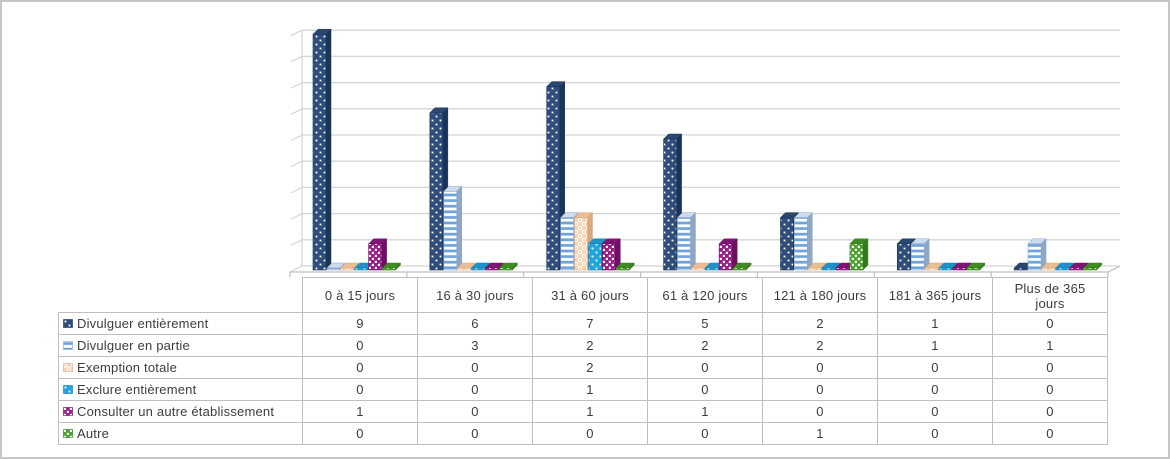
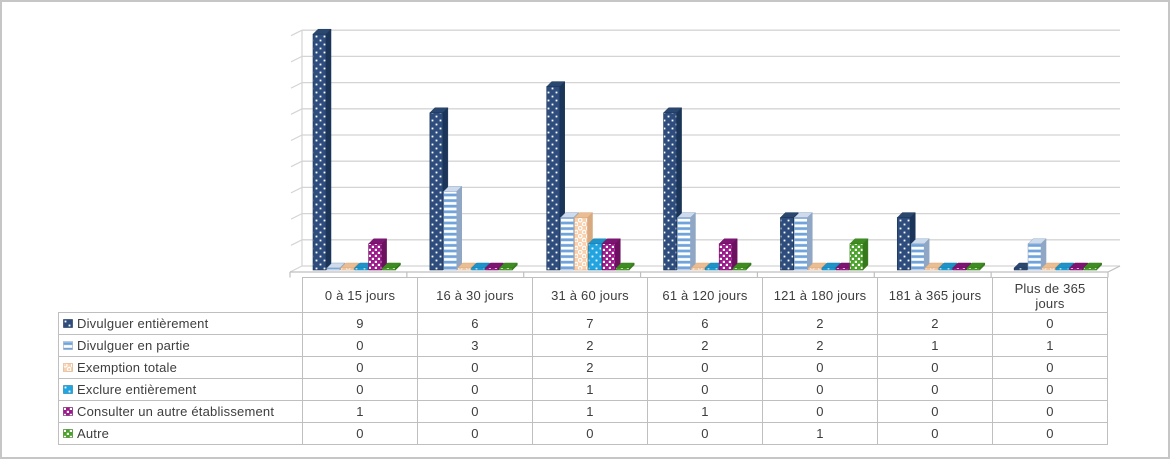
Divulguer entièrement/61 à 120 jours: 5 -> 6
Divulguer entièrement/181 à 365 jours: 1 -> 2
